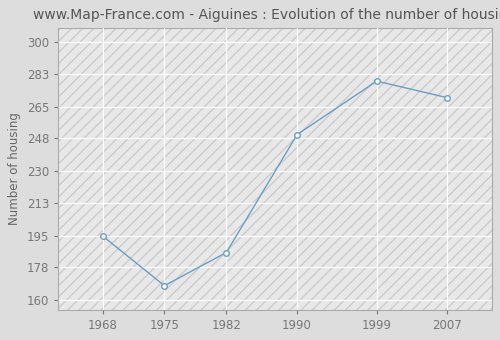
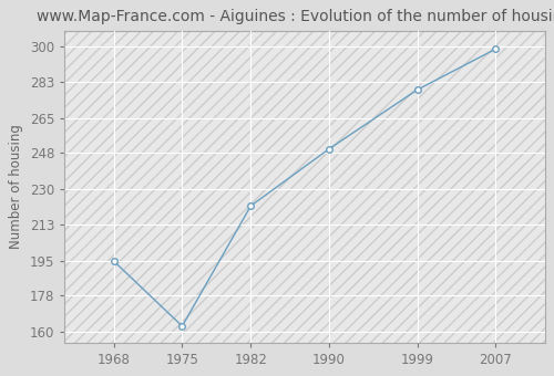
1975: 168 -> 163
1982: 186 -> 222
2007: 270 -> 299
